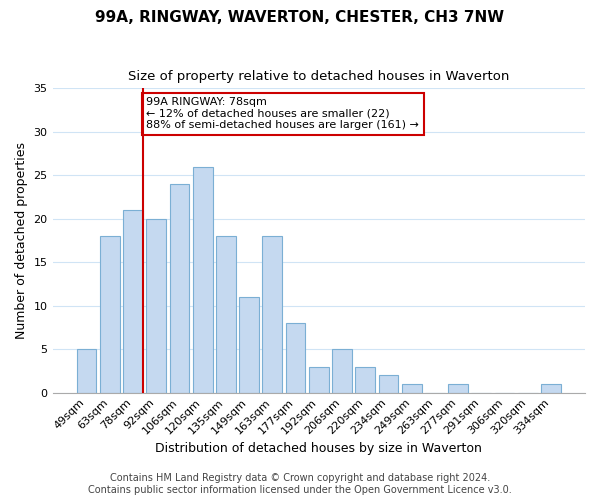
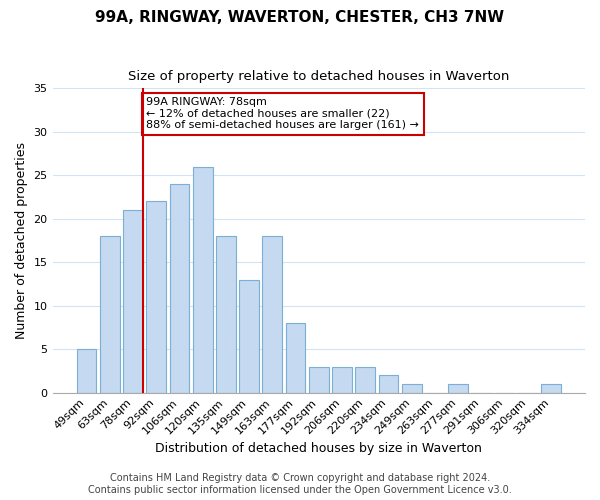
92sqm: 20 -> 22
149sqm: 11 -> 13
206sqm: 5 -> 3
